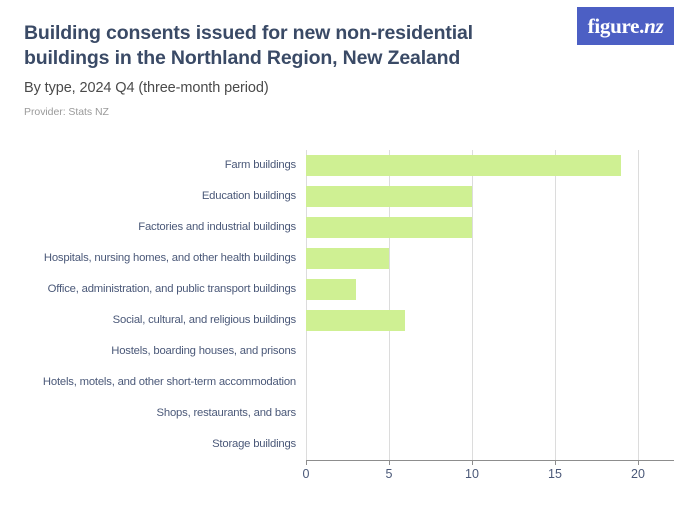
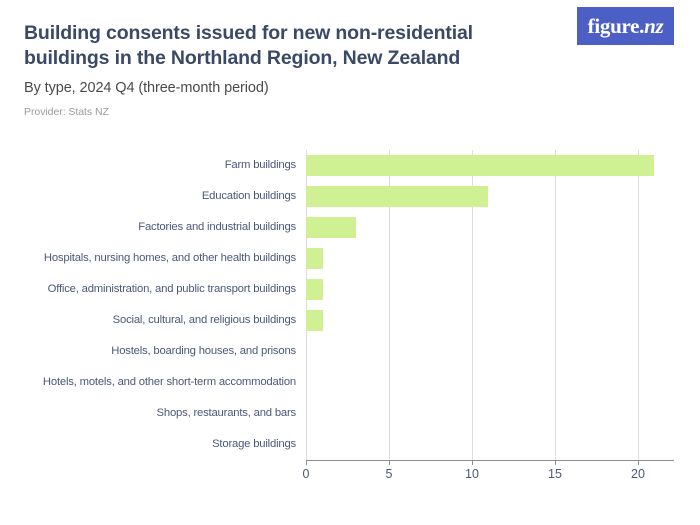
Farm buildings: 19 -> 21
Education buildings: 10 -> 11
Factories and industrial buildings: 10 -> 3
Hospitals, nursing homes, and other health buildings: 5 -> 1
Office, administration, and public transport buildings: 3 -> 1
Social, cultural, and religious buildings: 6 -> 1
